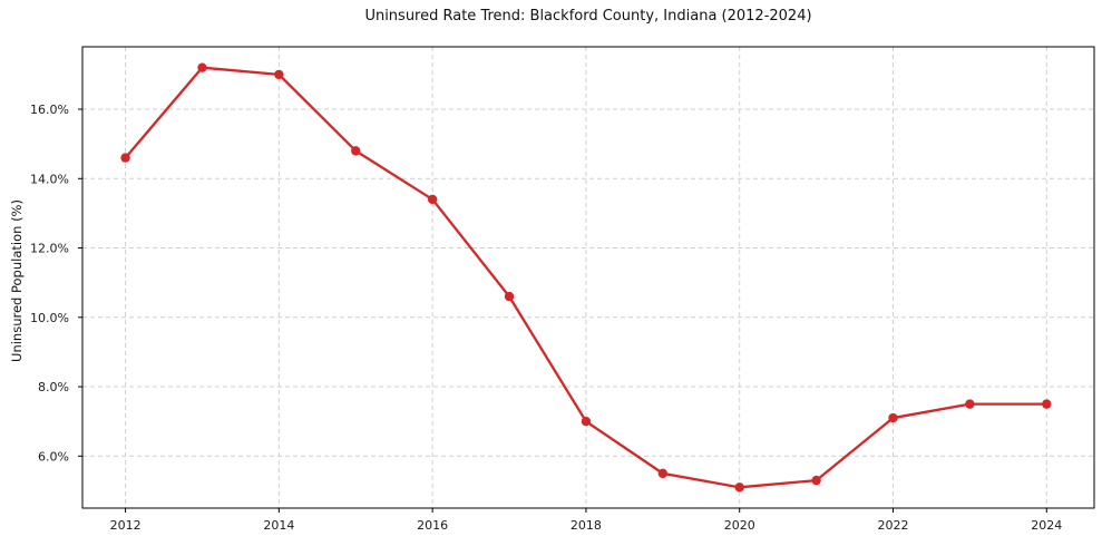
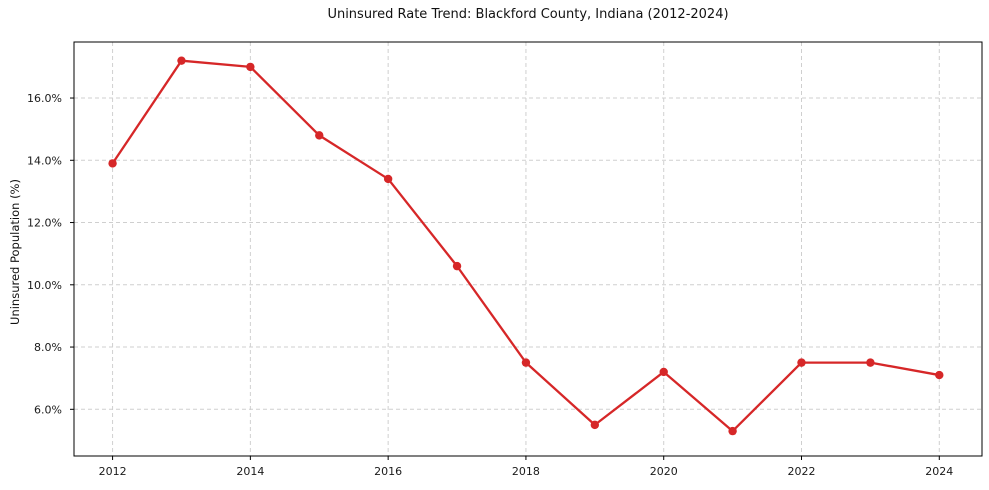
2012: 14.6% -> 13.9%
2018: 7.0% -> 7.5%
2020: 5.1% -> 7.2%
2022: 7.1% -> 7.5%
2024: 7.5% -> 7.1%
